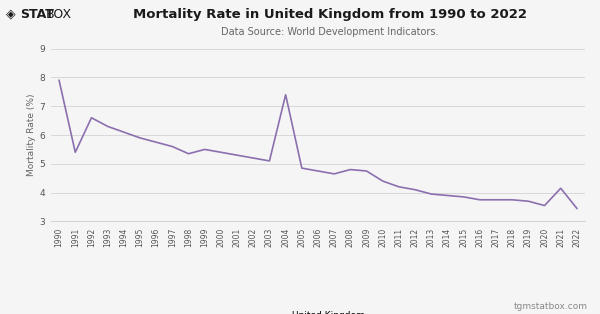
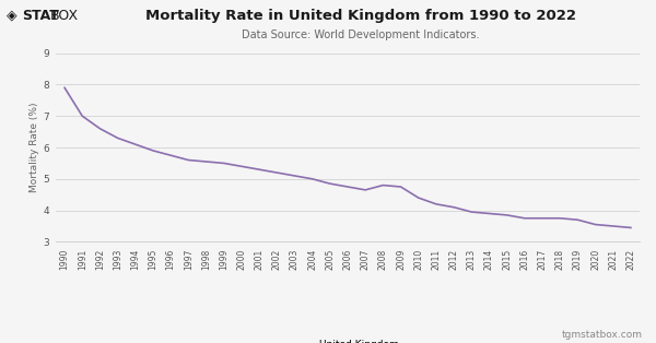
1991: 5.40 -> 7.00
1998: 5.35 -> 5.55
2004: 7.40 -> 5.00
2021: 4.15 -> 3.50
